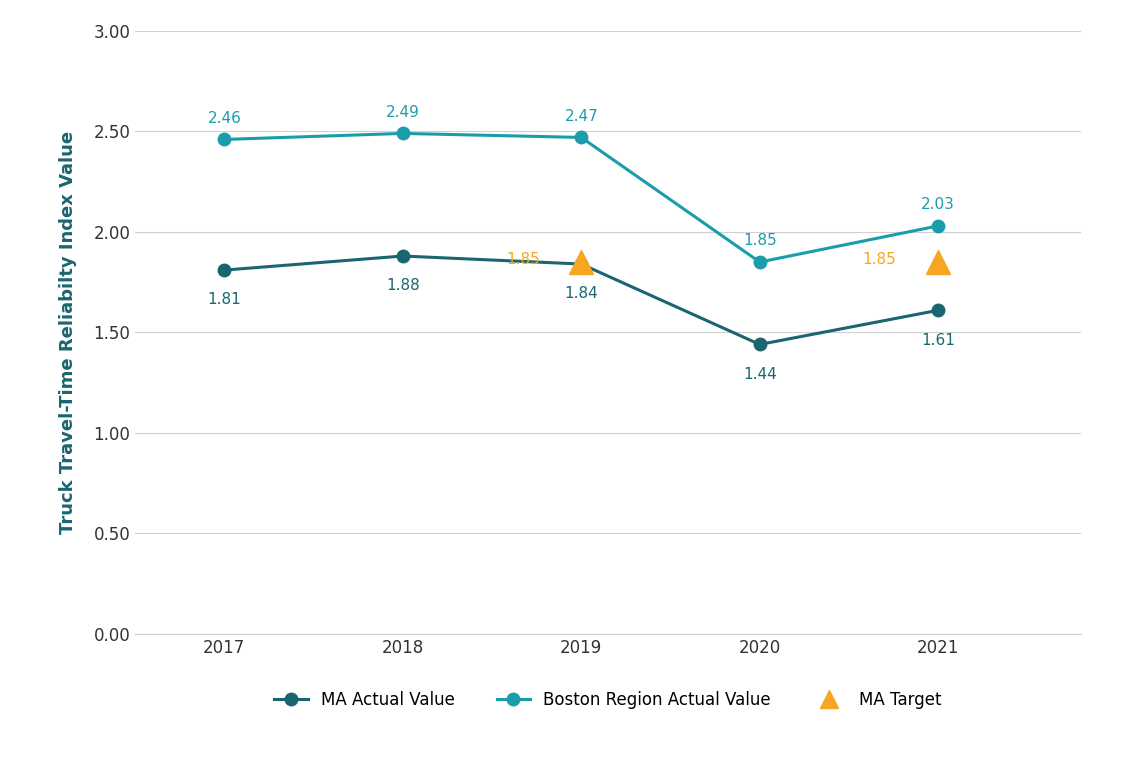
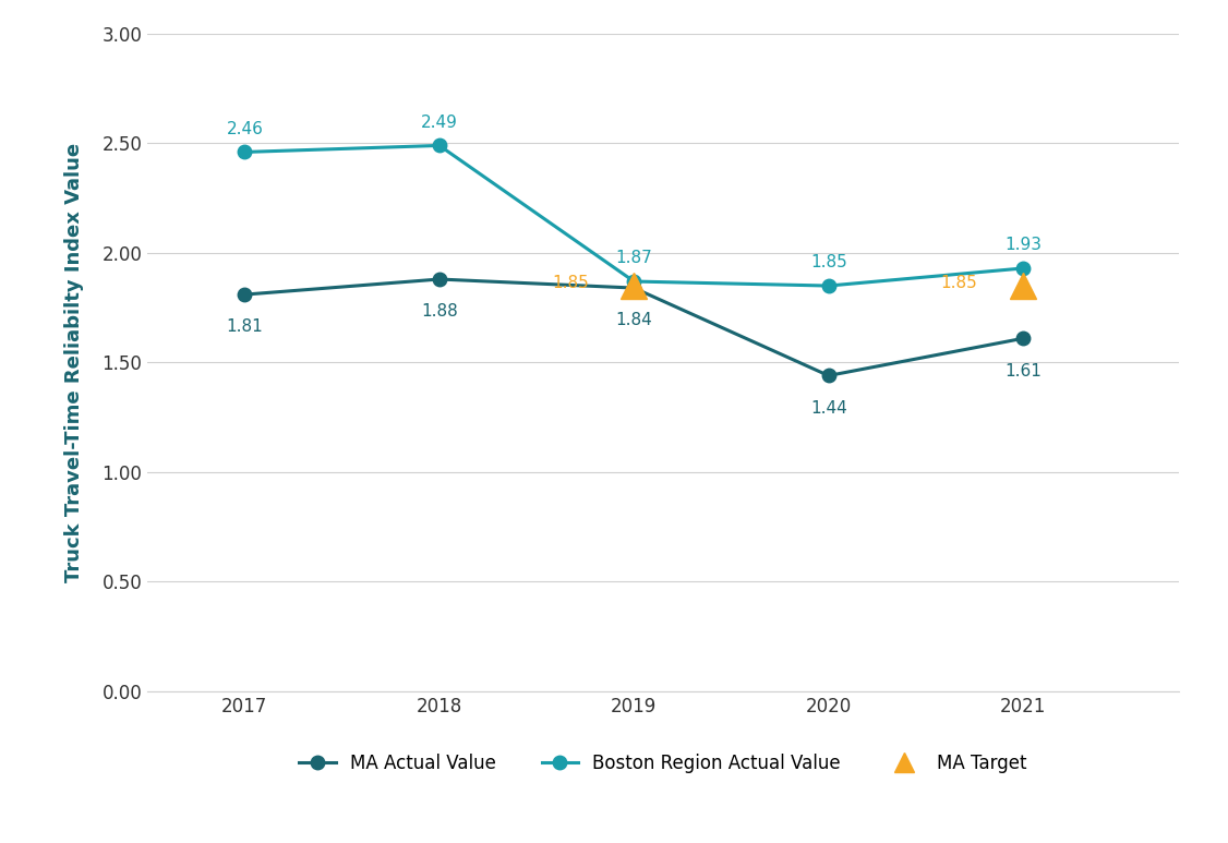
Boston Region Actual Value/2019: 2.47 -> 1.87
Boston Region Actual Value/2021: 2.03 -> 1.93
